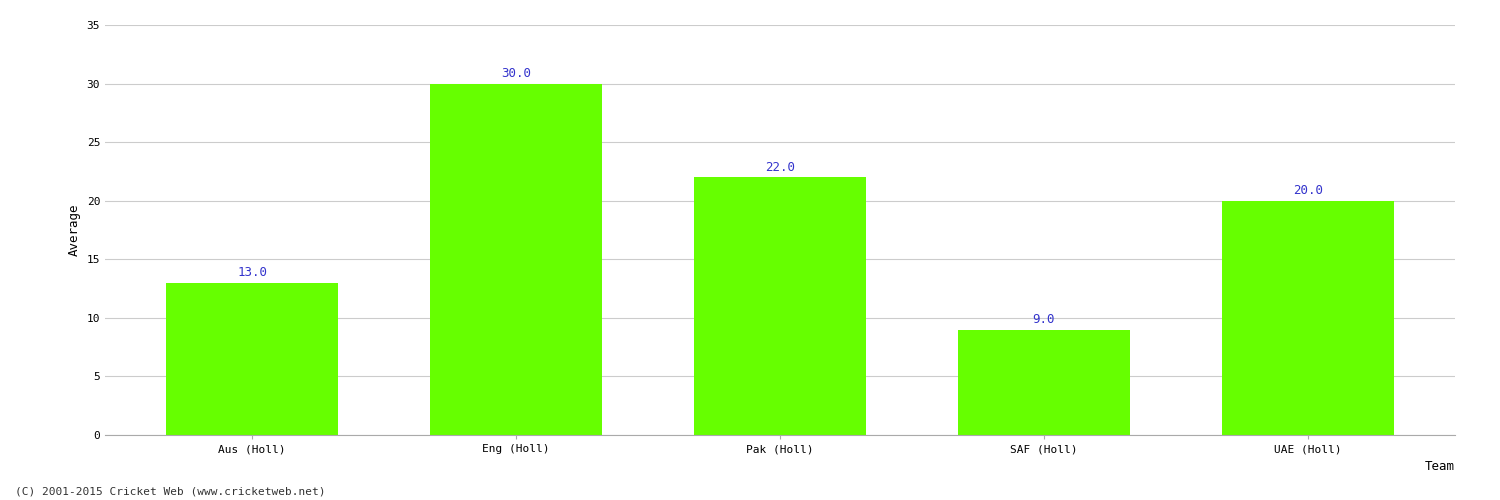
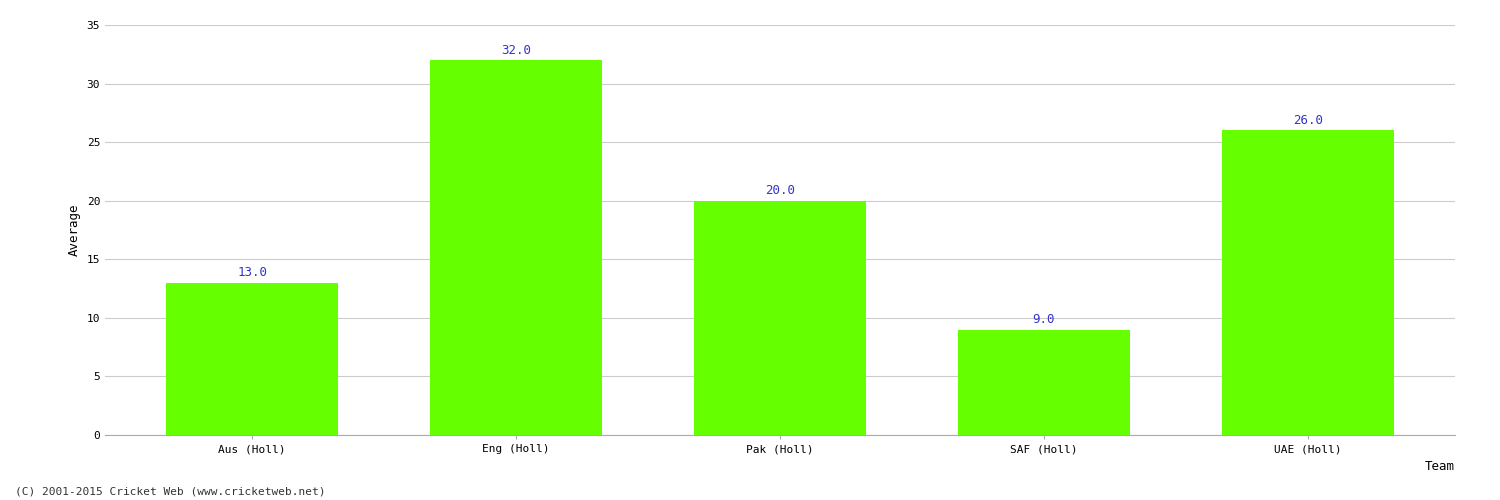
Eng (Holl): 30.0 -> 32.0
Pak (Holl): 22.0 -> 20.0
UAE (Holl): 20.0 -> 26.0
